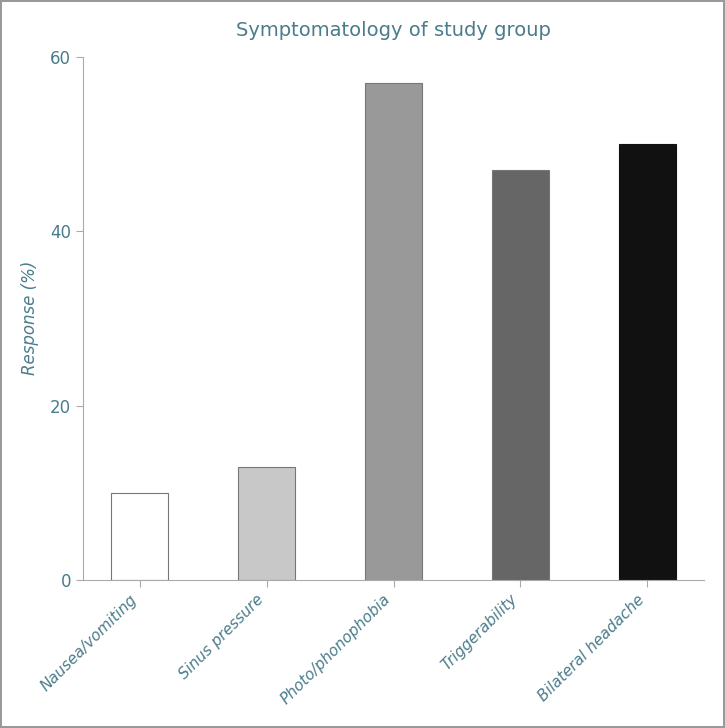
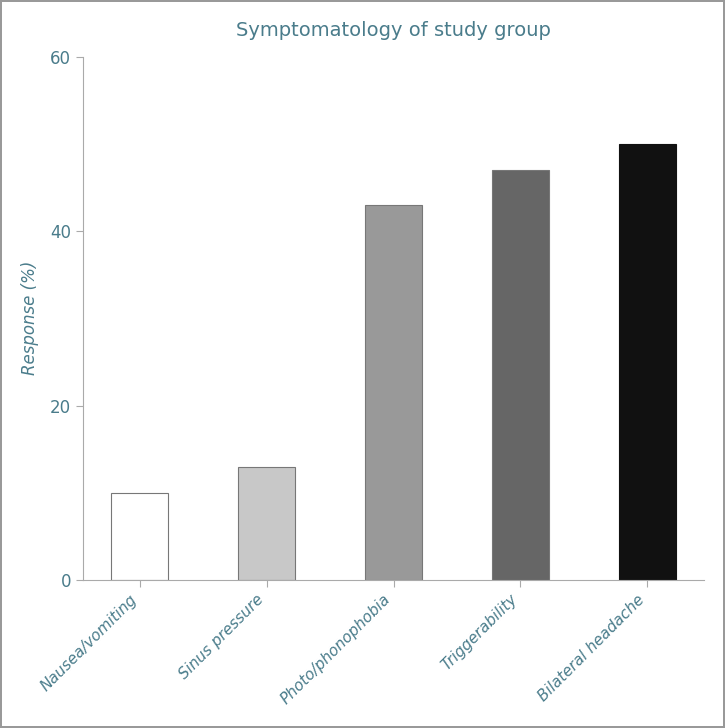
Photo/phonophobia: 57 -> 43
